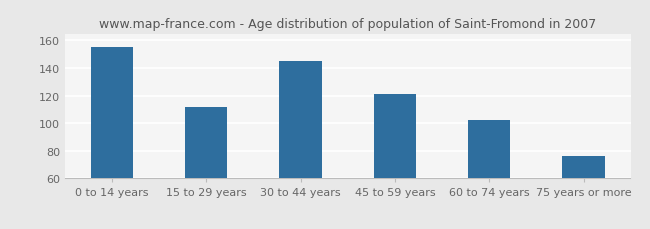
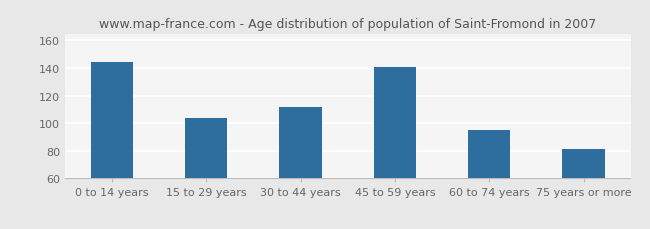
0 to 14 years: 155 -> 144
15 to 29 years: 112 -> 104
30 to 44 years: 145 -> 112
45 to 59 years: 121 -> 141
60 to 74 years: 102 -> 95
75 years or more: 76 -> 81
